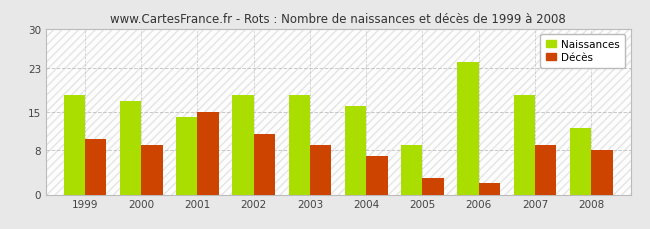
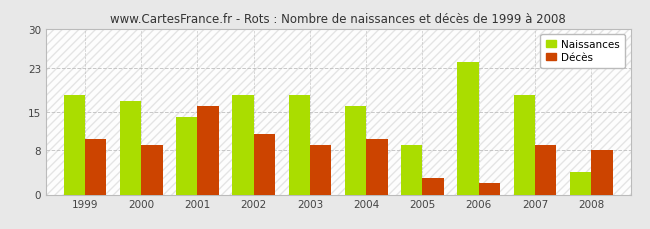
Décès/2001: 15 -> 16
Décès/2004: 7 -> 10
Naissances/2008: 12 -> 4
